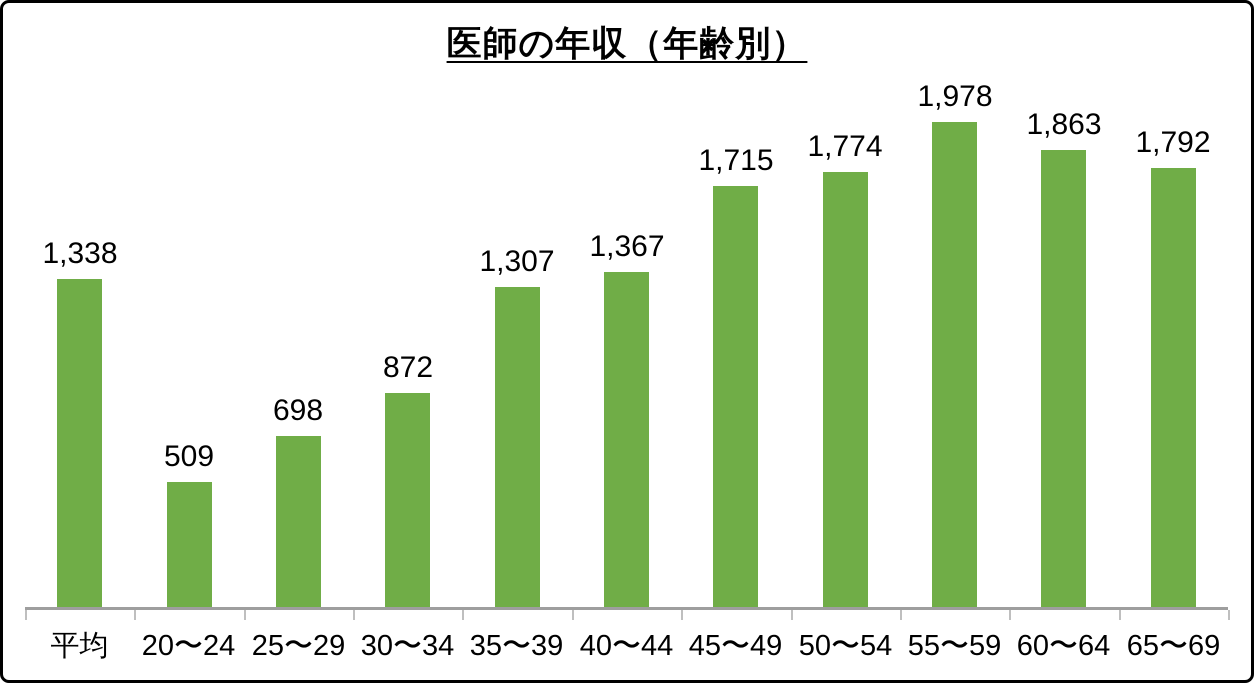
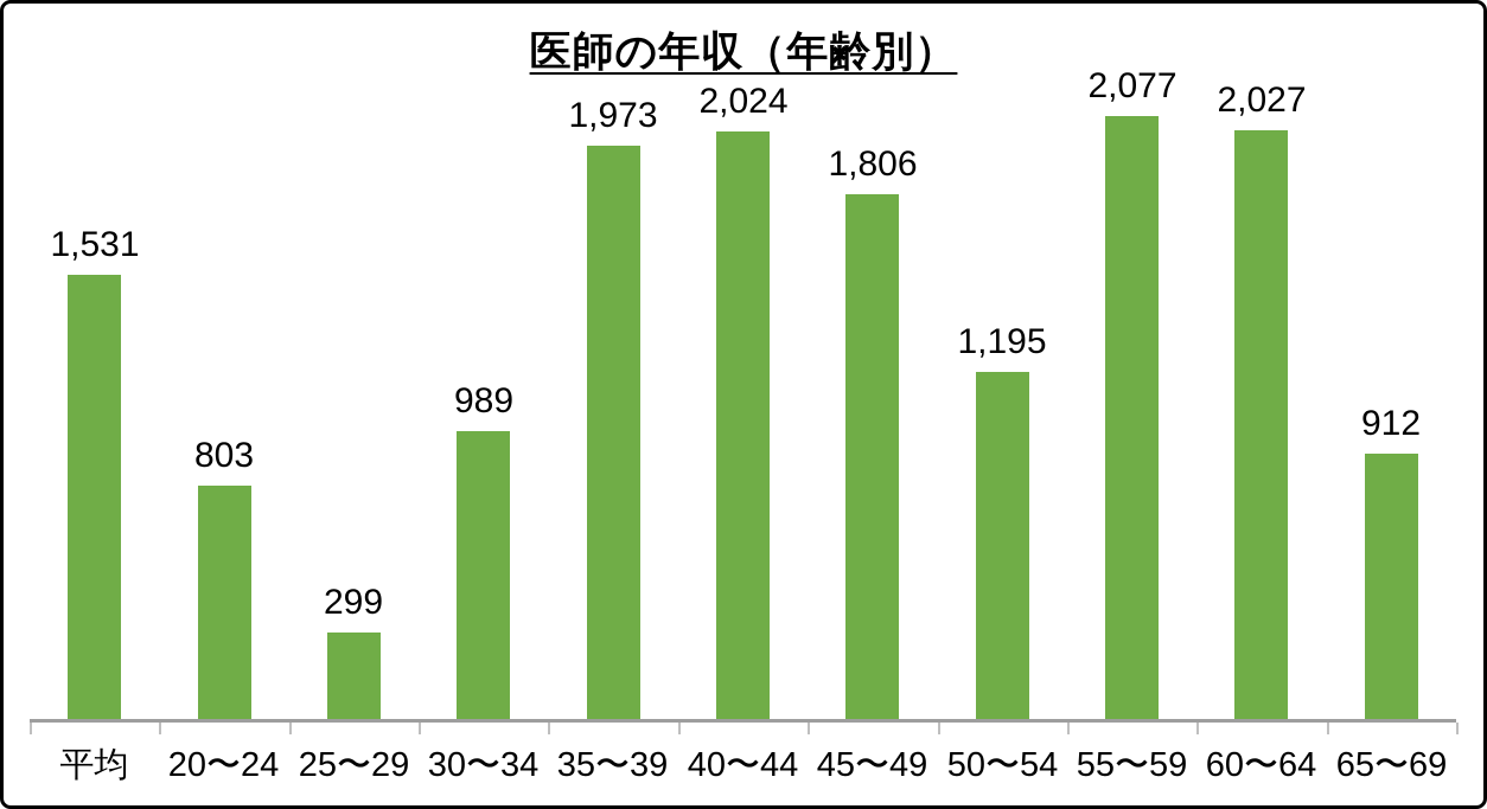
平均: 1,338 -> 1,531
20〜24: 509 -> 803
25〜29: 698 -> 299
30〜34: 872 -> 989
35〜39: 1,307 -> 1,973
40〜44: 1,367 -> 2,024
45〜49: 1,715 -> 1,806
50〜54: 1,774 -> 1,195
55〜59: 1,978 -> 2,077
60〜64: 1,863 -> 2,027
65〜69: 1,792 -> 912
